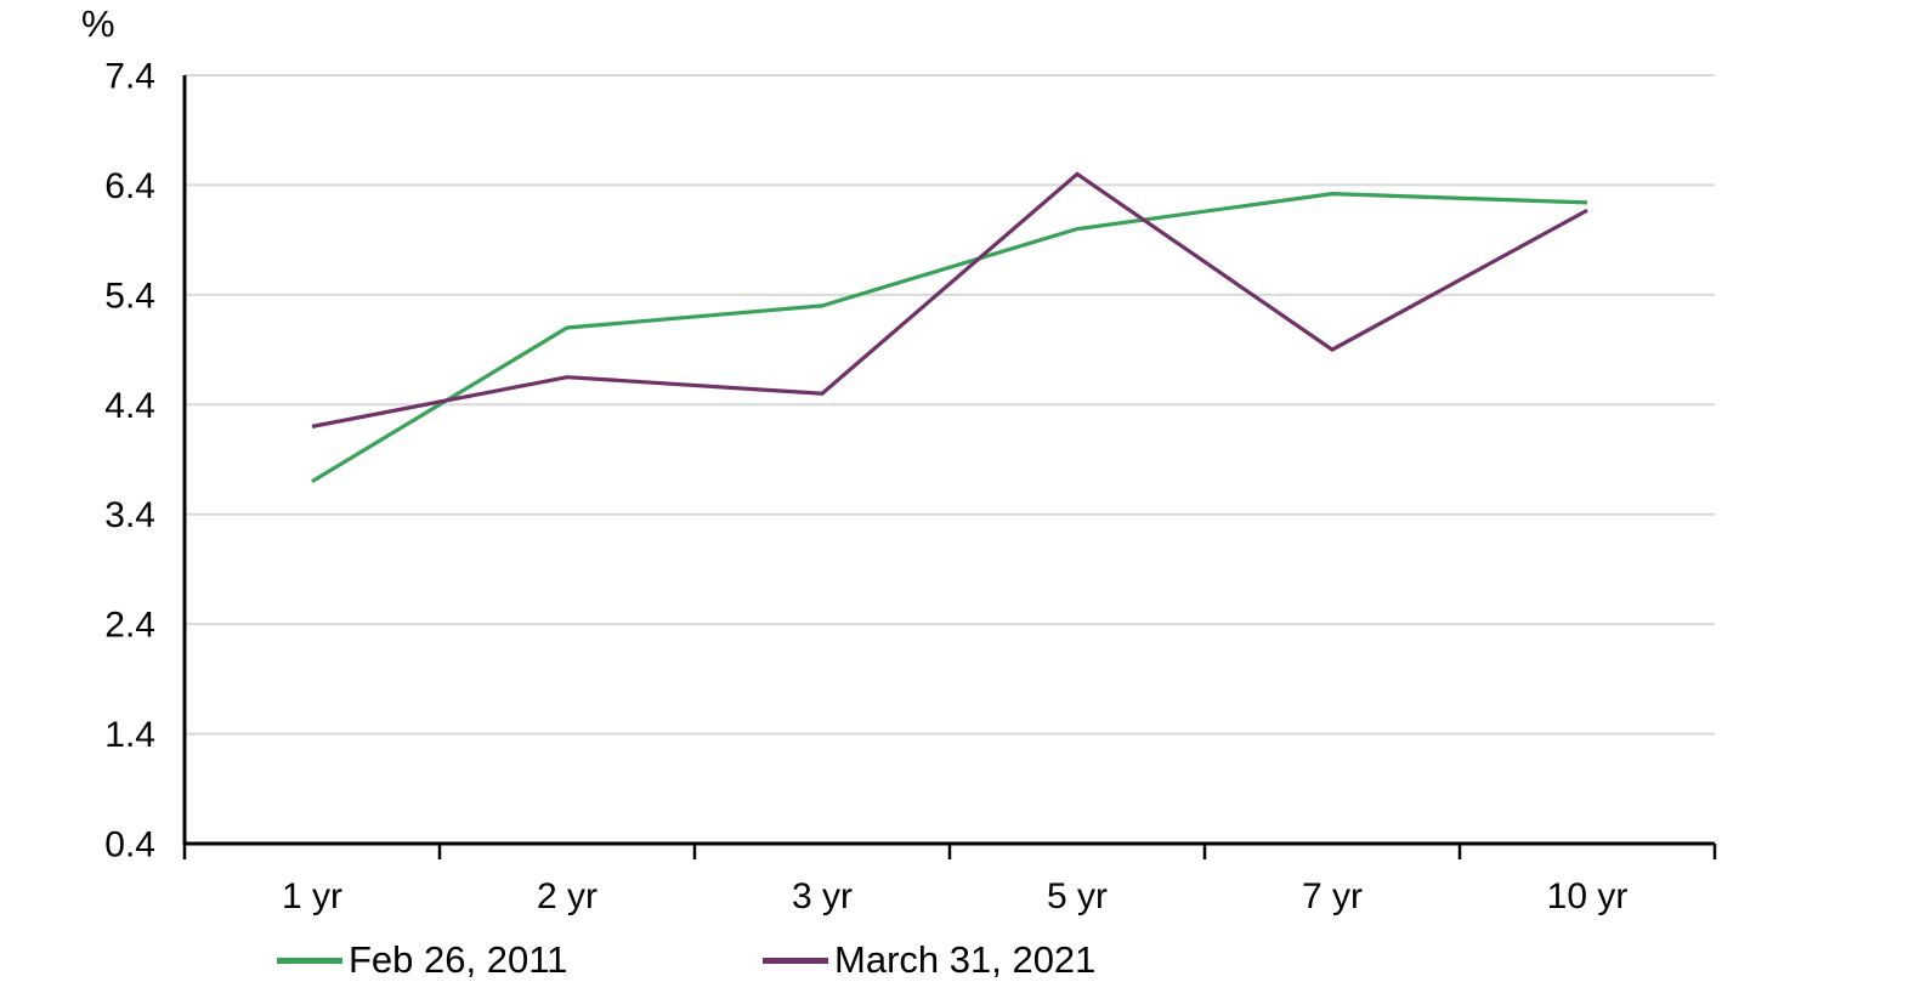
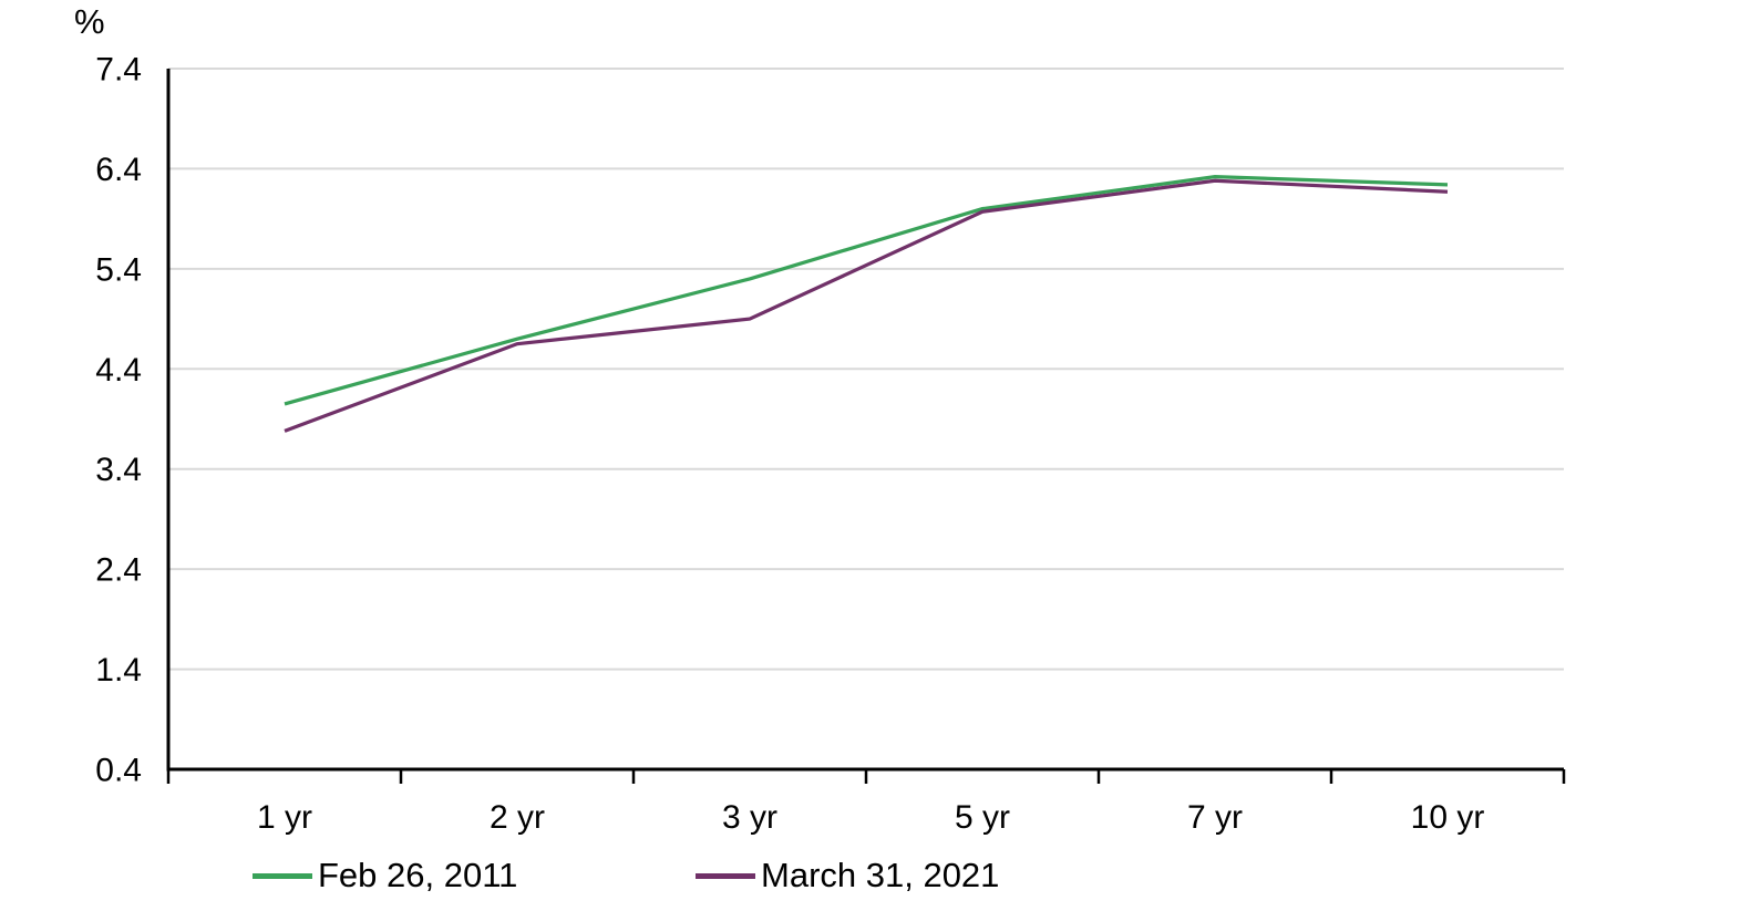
Feb 26, 2011/1 yr: 3.7 -> 4.0
March 31, 2021/1 yr: 4.2 -> 3.8
Feb 26, 2011/2 yr: 5.1 -> 4.7
March 31, 2021/3 yr: 4.5 -> 4.9
March 31, 2021/5 yr: 6.5 -> 6.0
March 31, 2021/7 yr: 4.9 -> 6.3
